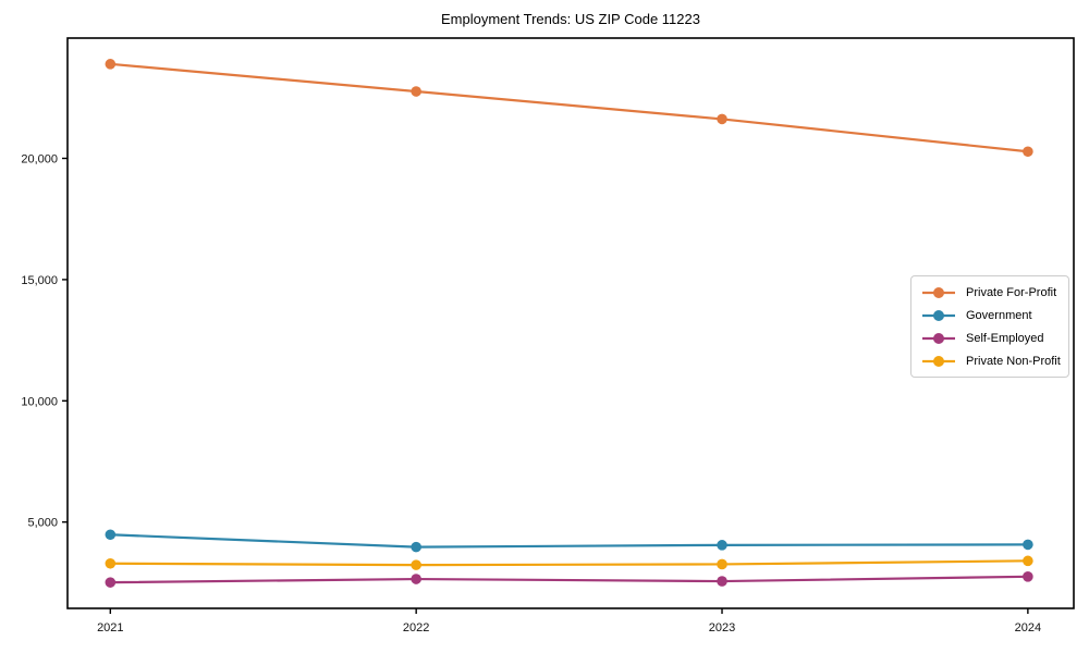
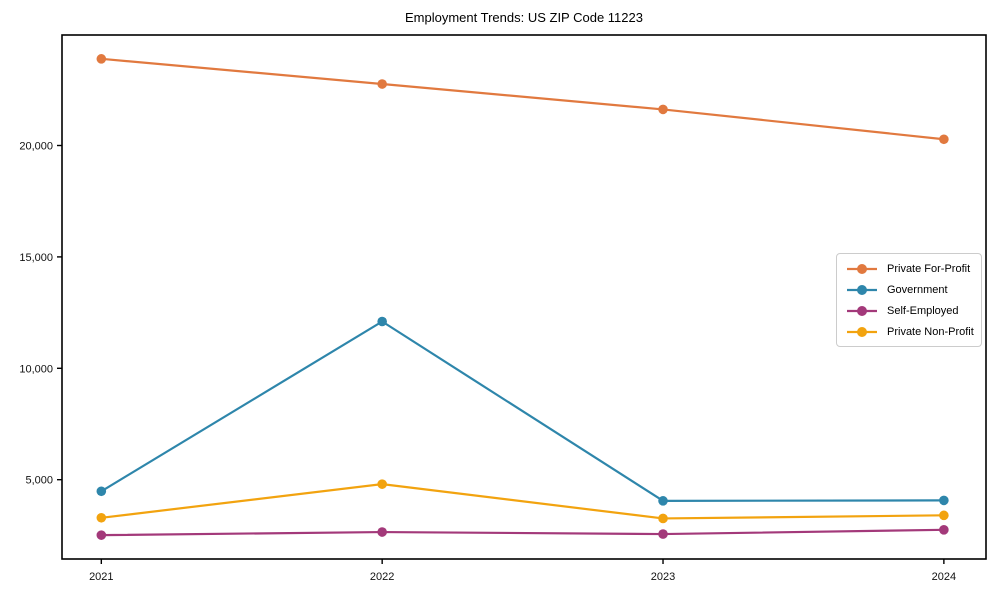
Government/2022: 4000 -> 12100
Private Non-Profit/2022: 3200 -> 4800
